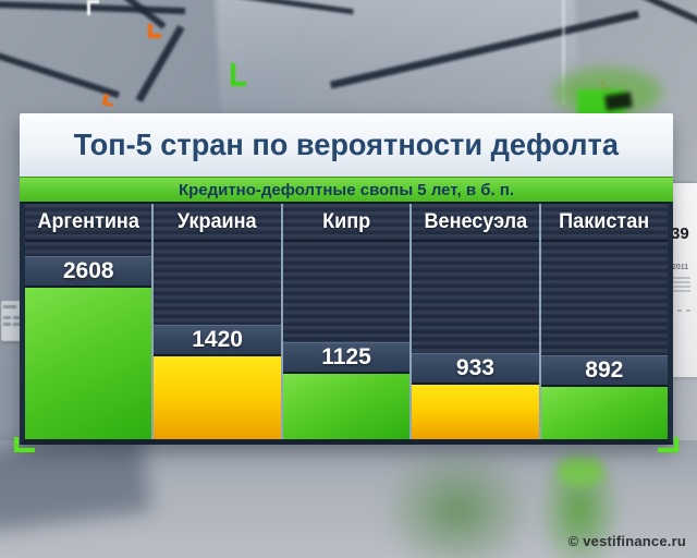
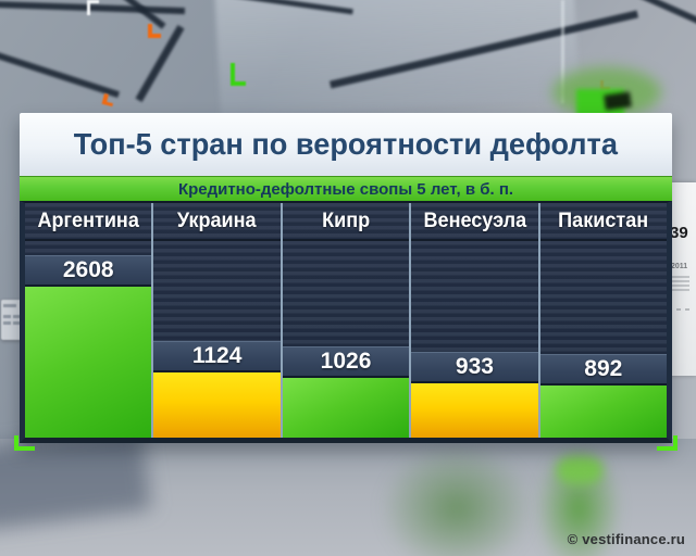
Украина: 1420 -> 1124
Кипр: 1125 -> 1026
